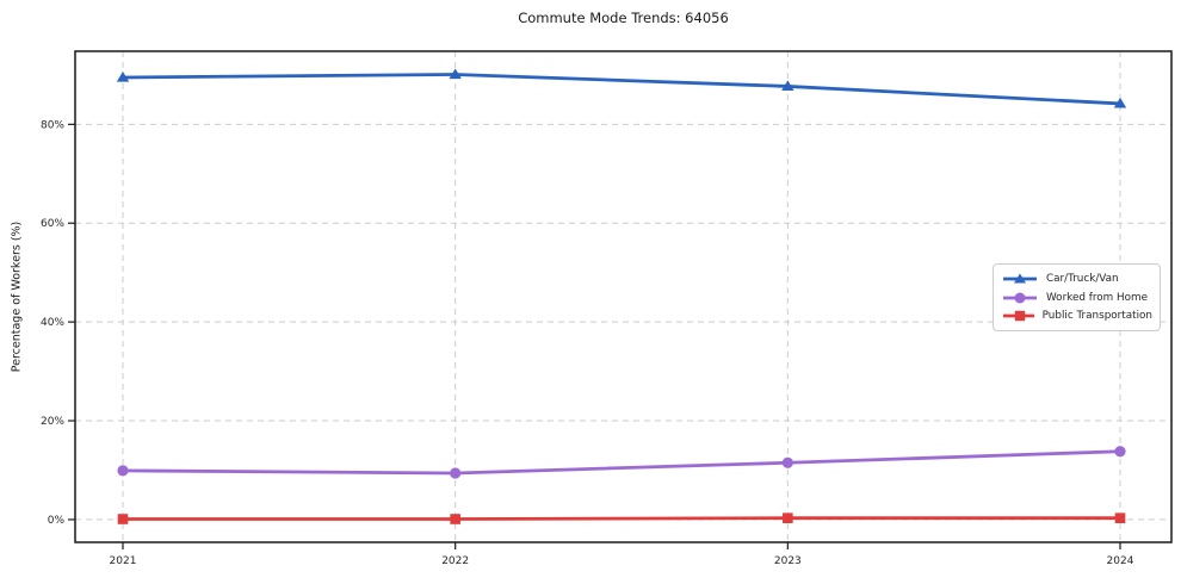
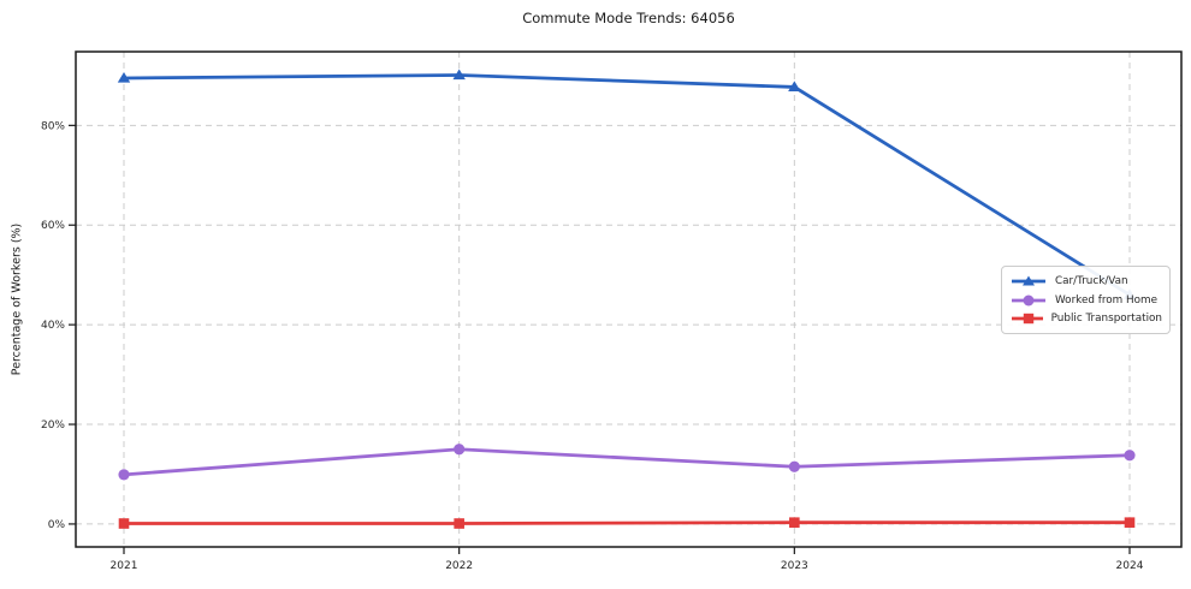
Worked from Home/2022: 9% -> 15%
Car/Truck/Van/2024: 84% -> 46%
